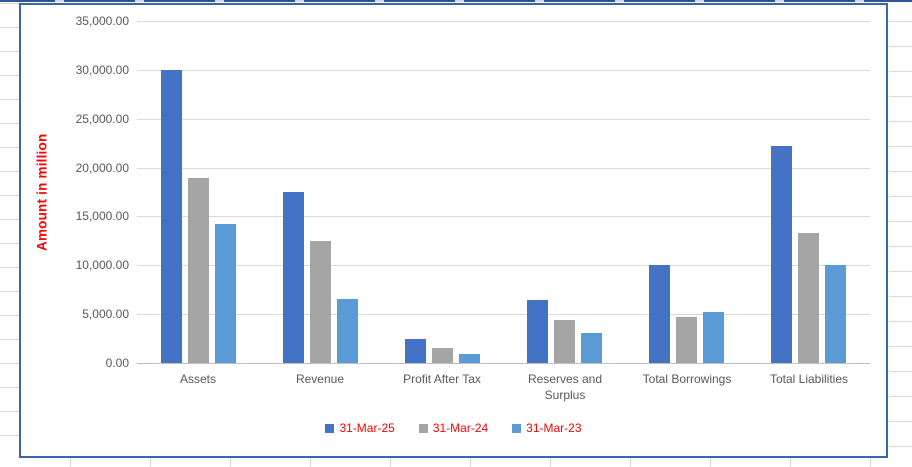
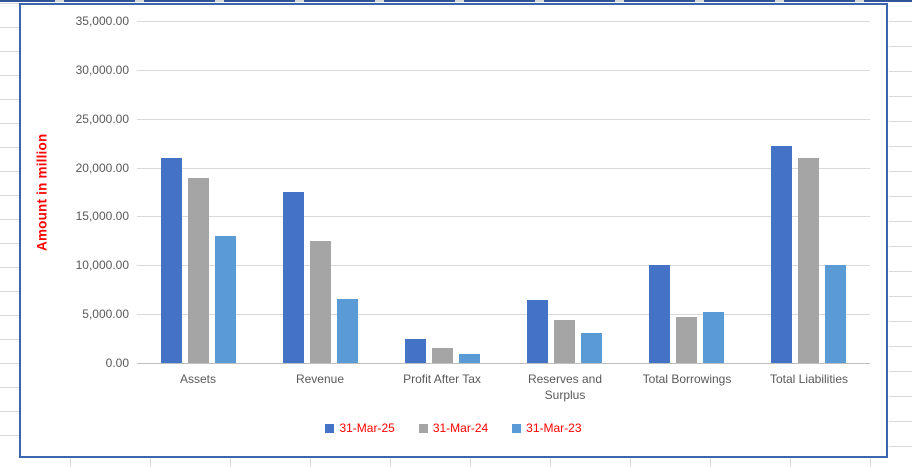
31-Mar-25/Assets: 30000 -> 21000
31-Mar-23/Assets: 14000 -> 13000
31-Mar-24/Total Liabilities: 13000 -> 21000
